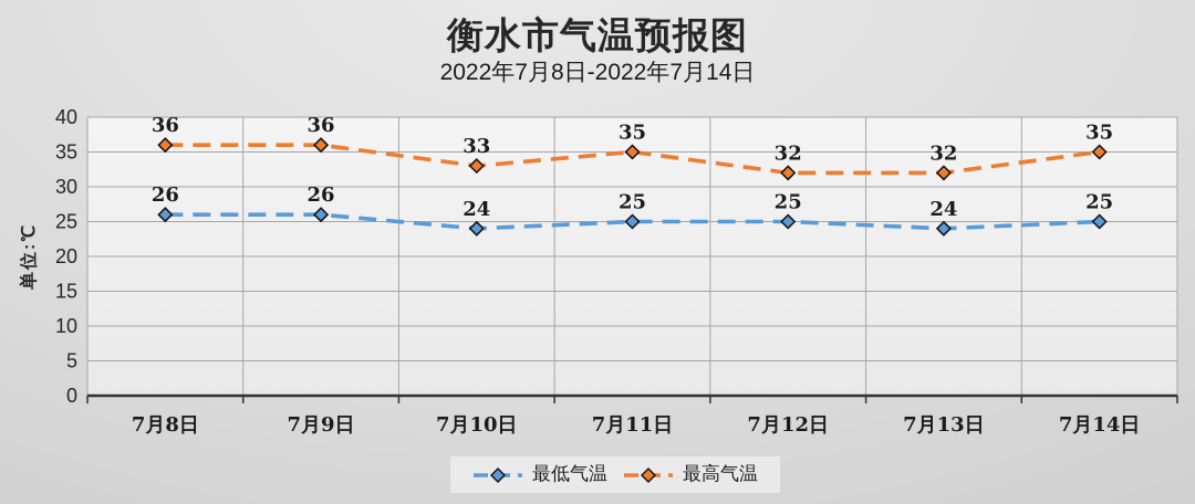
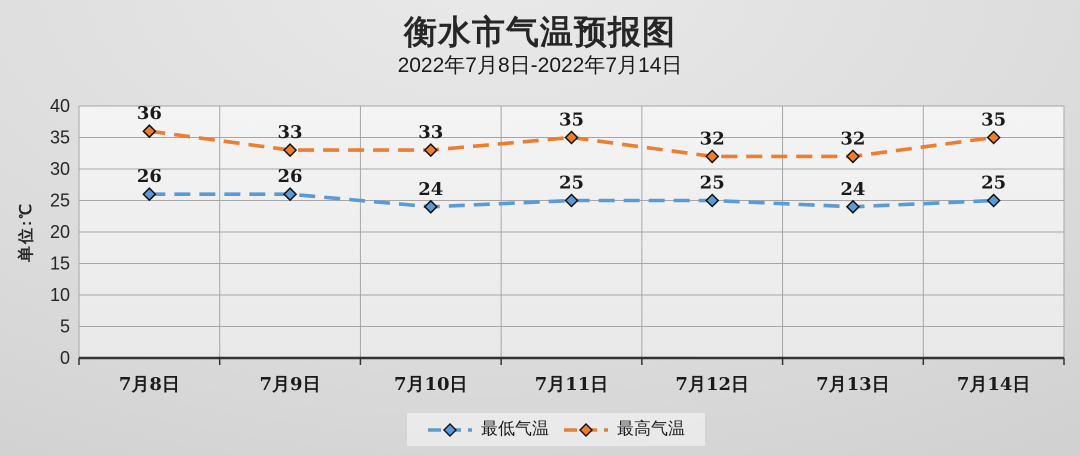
最高气温/7月9日: 36 -> 33
